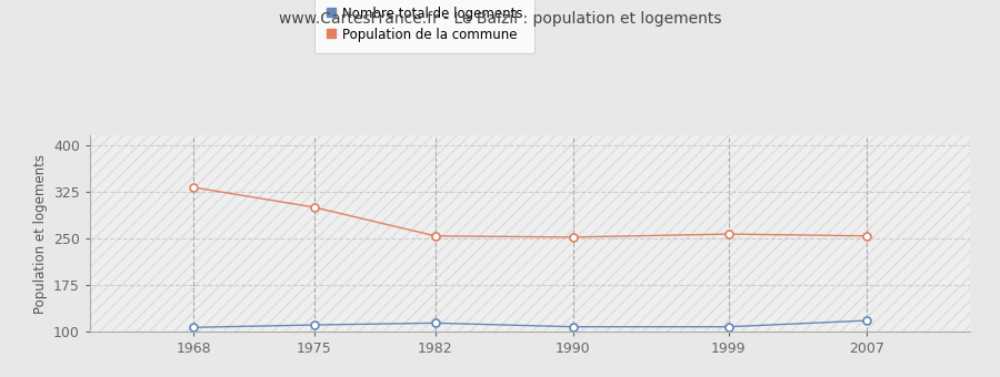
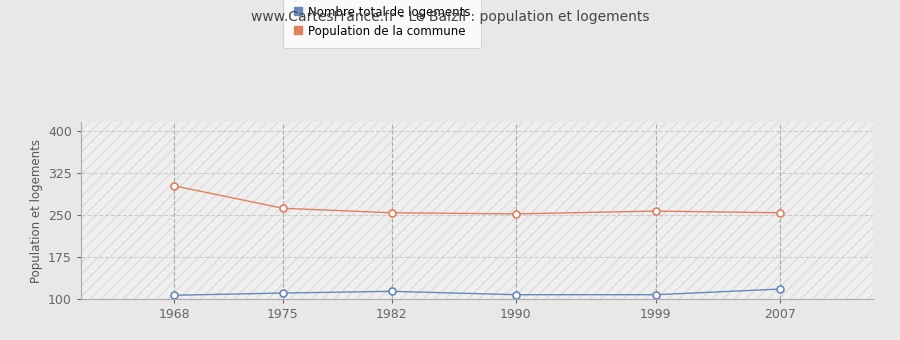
Population de la commune/1968: 332 -> 302
Population de la commune/1975: 300 -> 262
